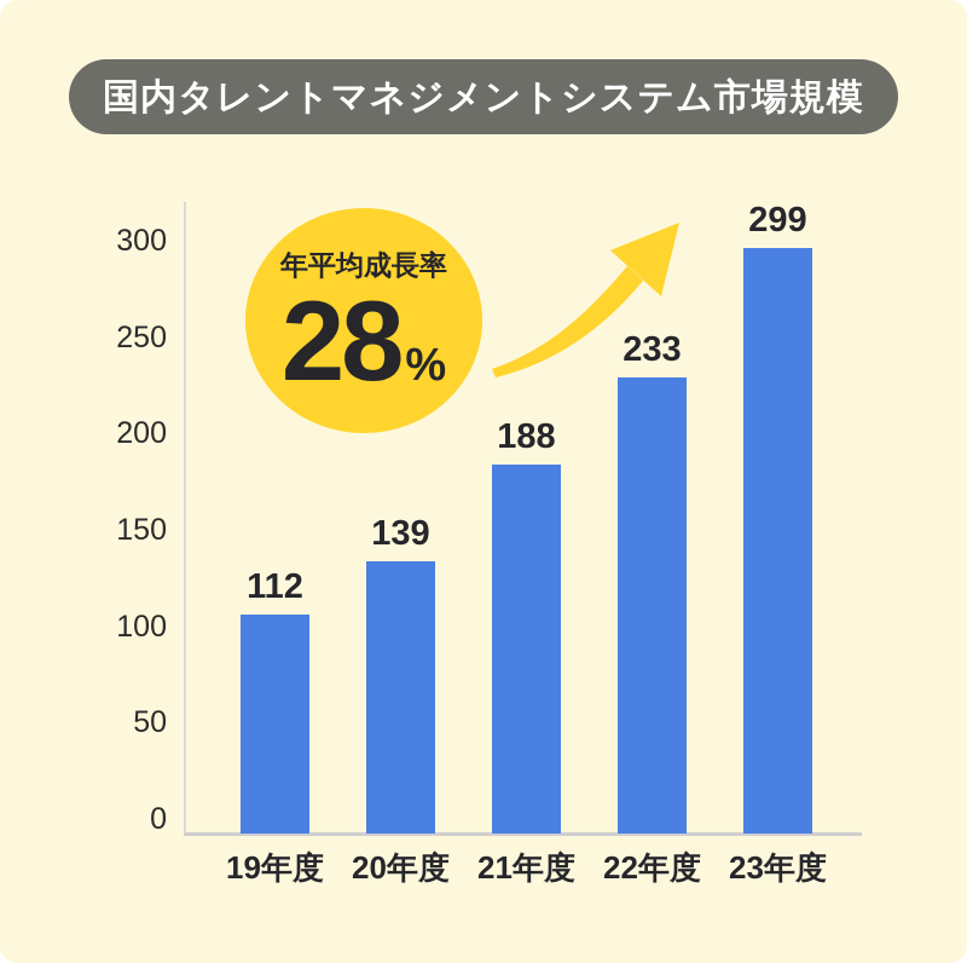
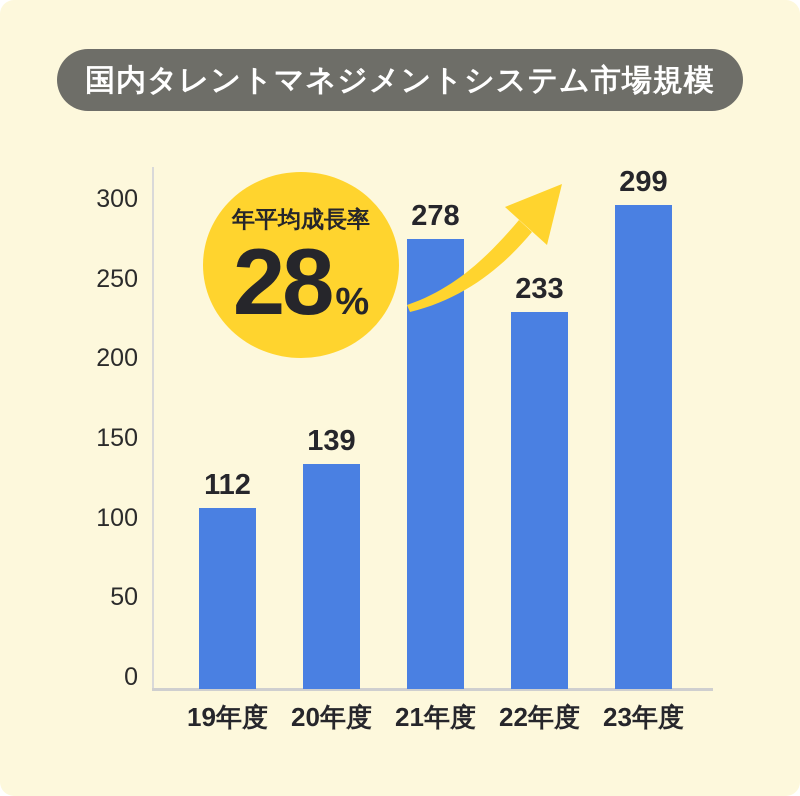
21年度: 188 -> 278
